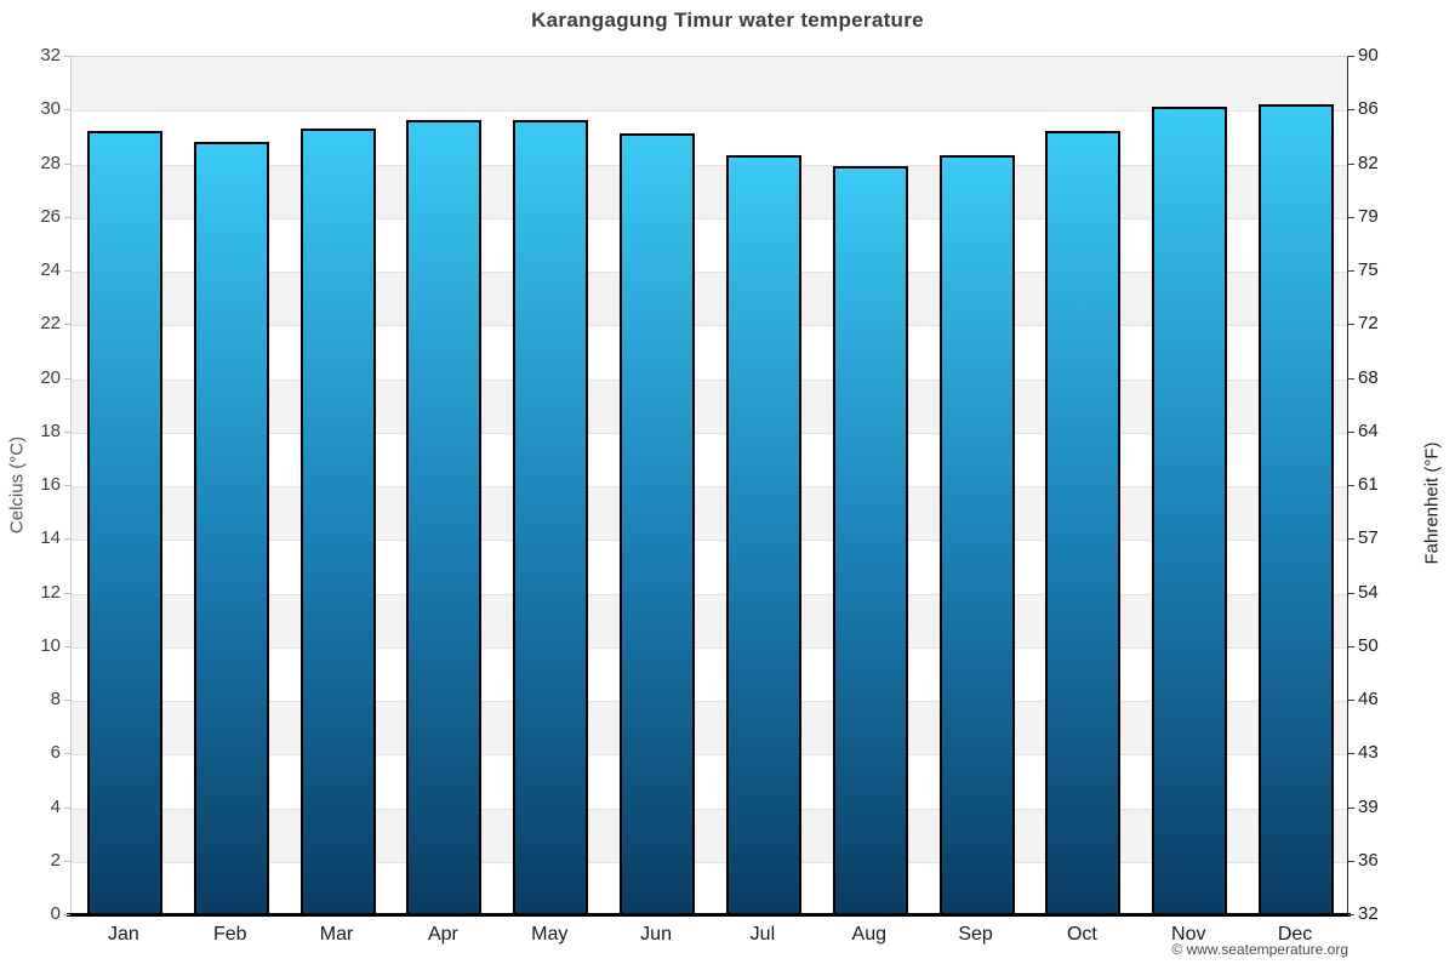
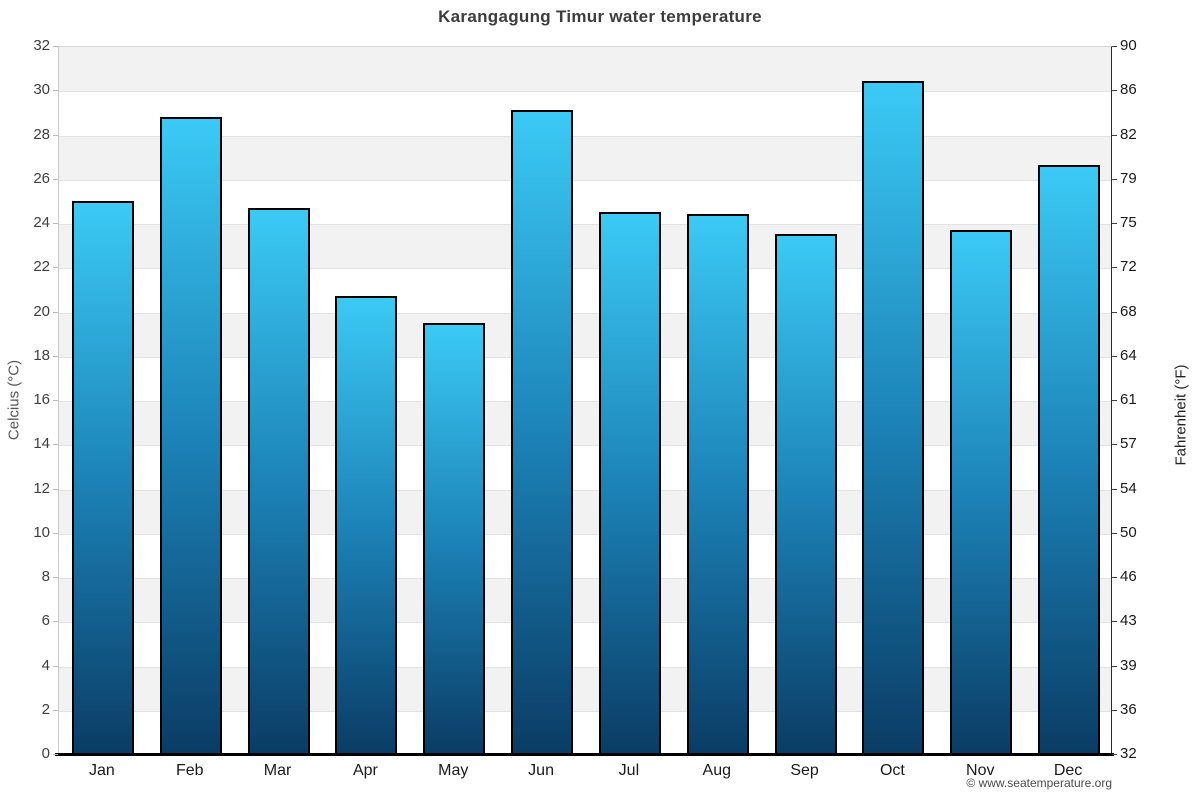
Jan: 29.2 -> 25.0
Mar: 29.3 -> 24.7
Apr: 29.6 -> 20.7
May: 29.6 -> 19.5
Jul: 28.3 -> 24.5
Aug: 27.9 -> 24.4
Sep: 28.3 -> 23.5
Oct: 29.2 -> 30.4
Nov: 30.1 -> 23.7
Dec: 30.2 -> 26.6
